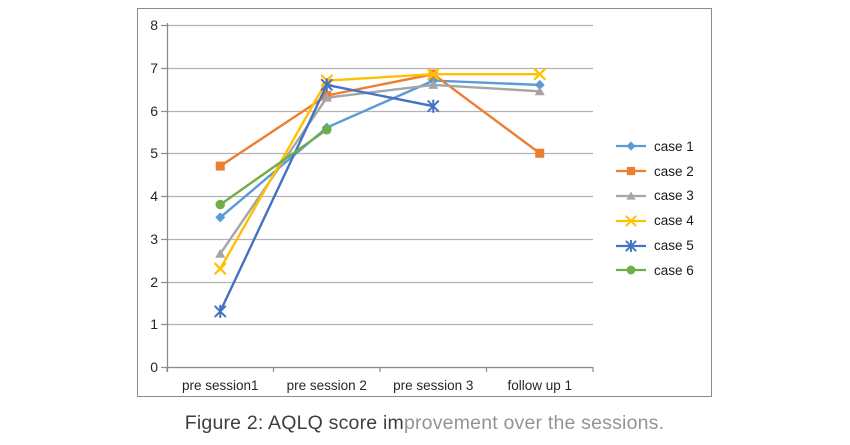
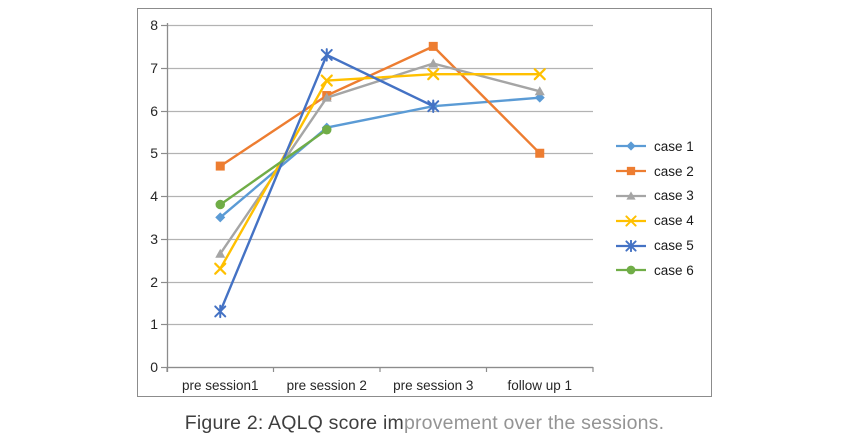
case 5/pre session 2: 6.6 -> 7.3
case 1/pre session 3: 6.7 -> 6.1
case 2/pre session 3: 6.8 -> 7.5
case 3/pre session 3: 6.6 -> 7.1
case 1/follow up 1: 6.6 -> 6.3
